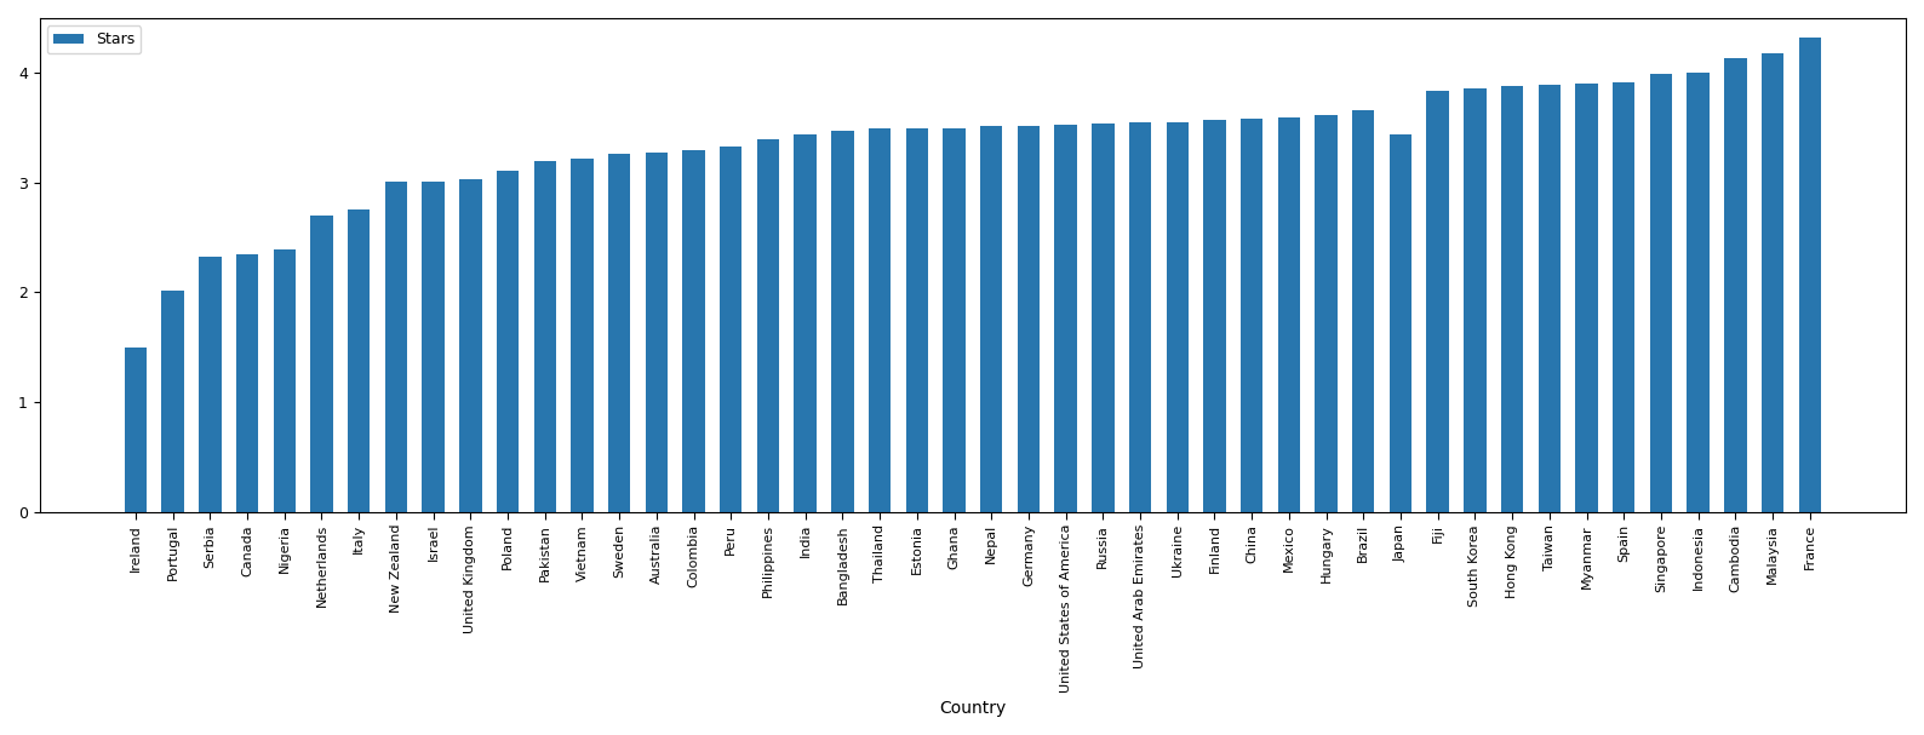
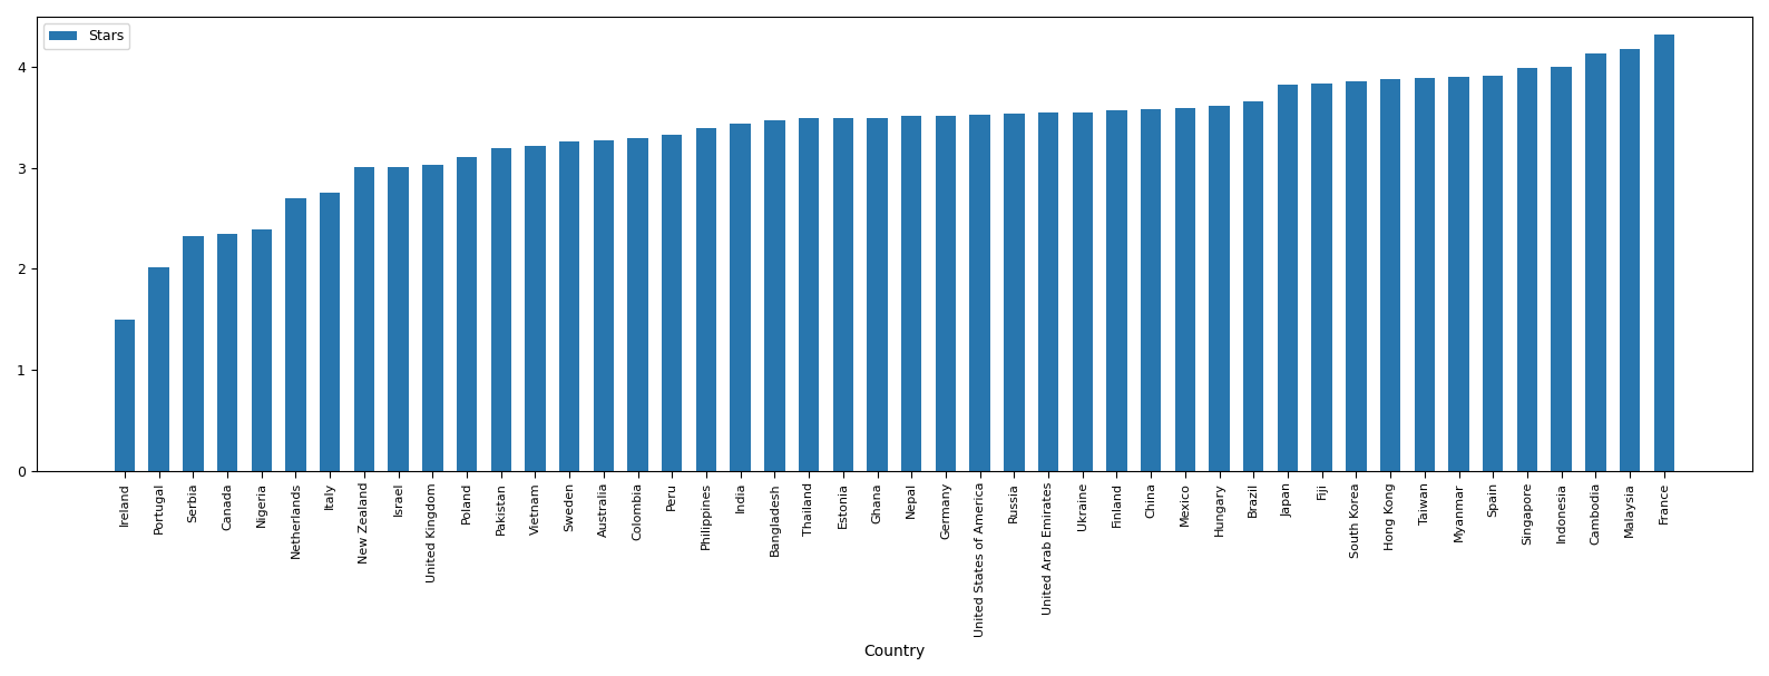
Japan: 3.44 -> 3.83
